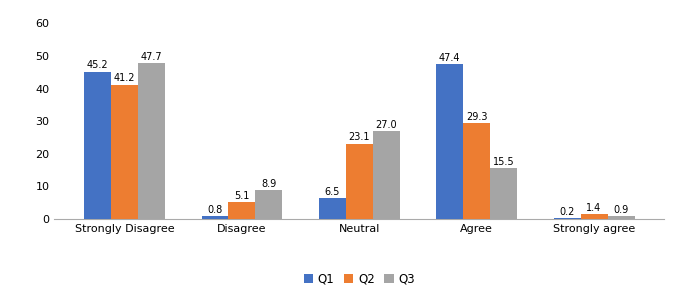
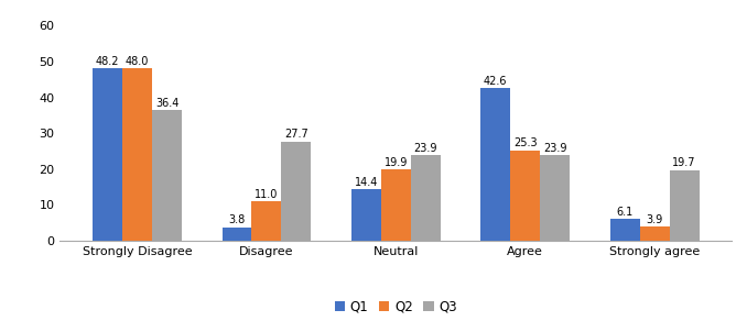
Q1/Strongly Disagree: 45.2 -> 48.2
Q2/Strongly Disagree: 41.2 -> 48.0
Q3/Strongly Disagree: 47.7 -> 36.4
Q1/Disagree: 0.8 -> 3.8
Q2/Disagree: 5.1 -> 11.0
Q3/Disagree: 8.9 -> 27.7
Q1/Neutral: 6.5 -> 14.4
Q2/Neutral: 23.1 -> 19.9
Q3/Neutral: 27.0 -> 23.9
Q1/Agree: 47.4 -> 42.6
Q2/Agree: 29.3 -> 25.3
Q3/Agree: 15.5 -> 23.9
Q1/Strongly agree: 0.2 -> 6.1
Q2/Strongly agree: 1.4 -> 3.9
Q3/Strongly agree: 0.9 -> 19.7
